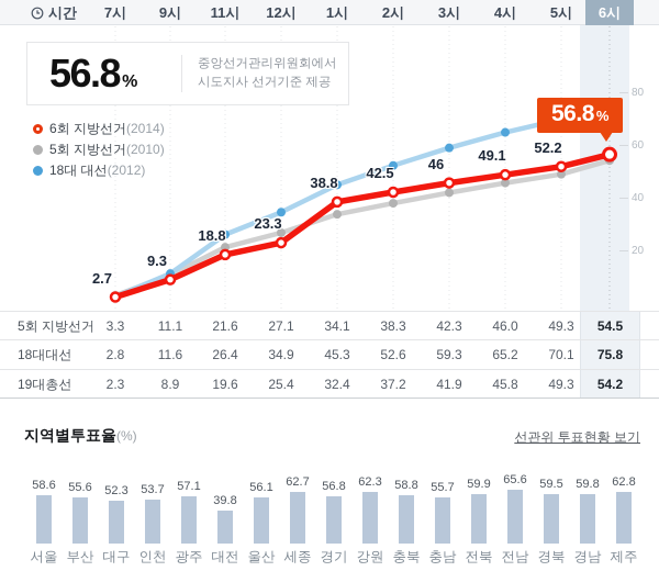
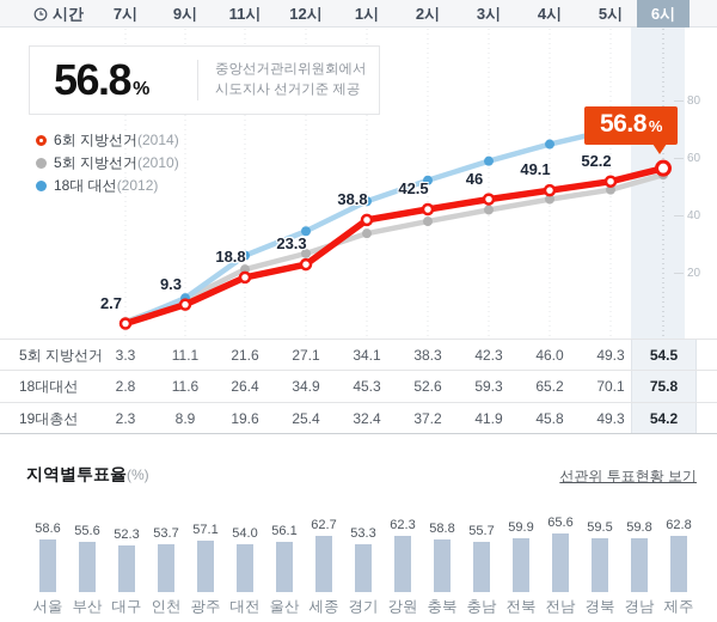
지역별투표율(%)/대전: 39.8 -> 54.0
지역별투표율(%)/경기: 56.8 -> 53.3
